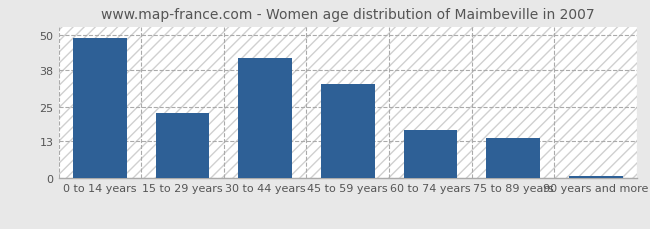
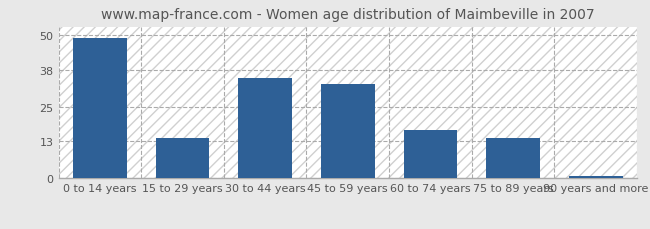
15 to 29 years: 23 -> 14
30 to 44 years: 42 -> 35
